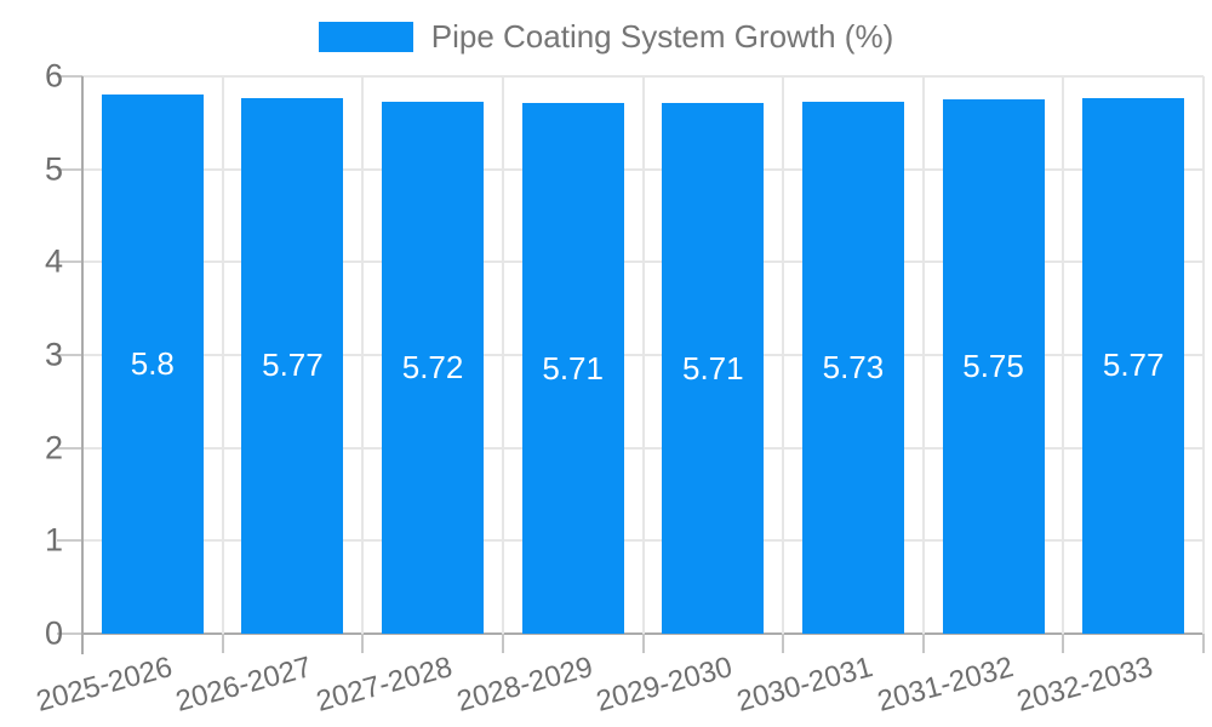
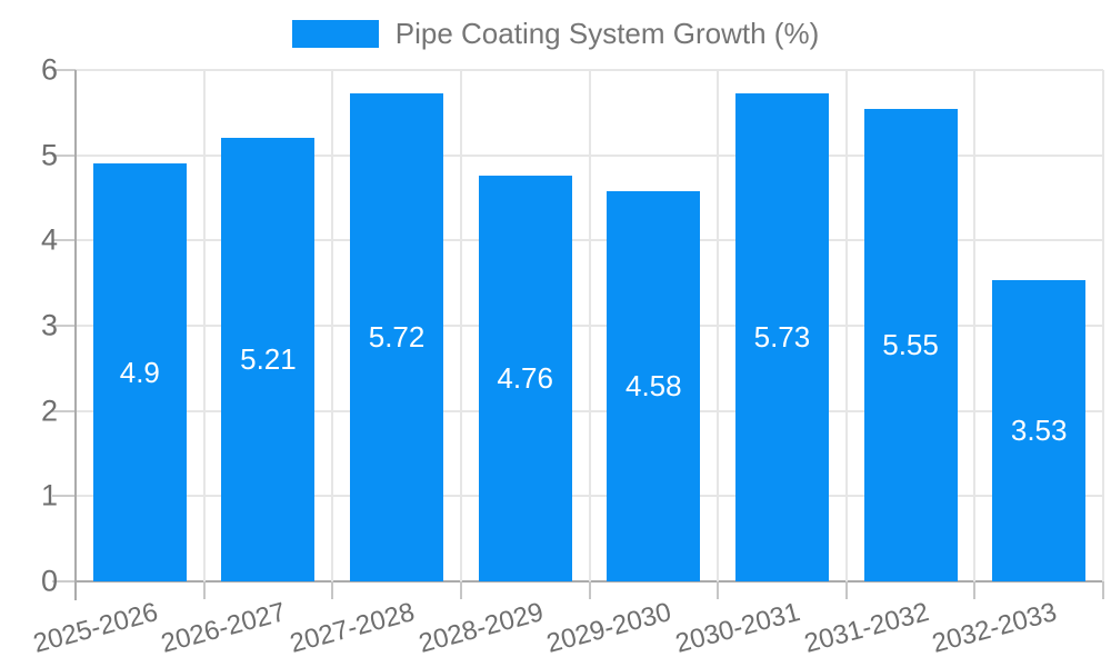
2025-2026: 5.8 -> 4.9
2026-2027: 5.77 -> 5.21
2028-2029: 5.71 -> 4.76
2029-2030: 5.71 -> 4.58
2031-2032: 5.75 -> 5.55
2032-2033: 5.77 -> 3.53
